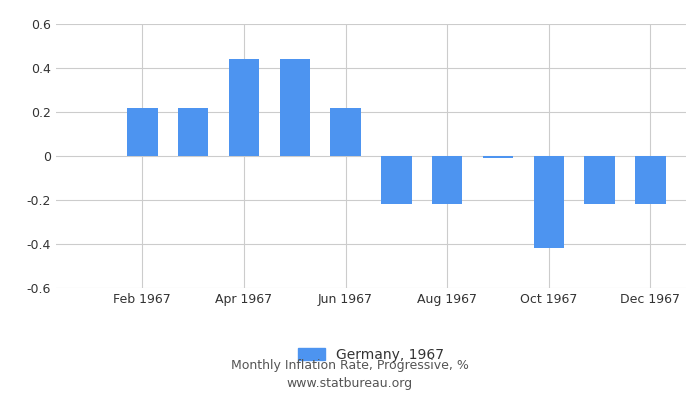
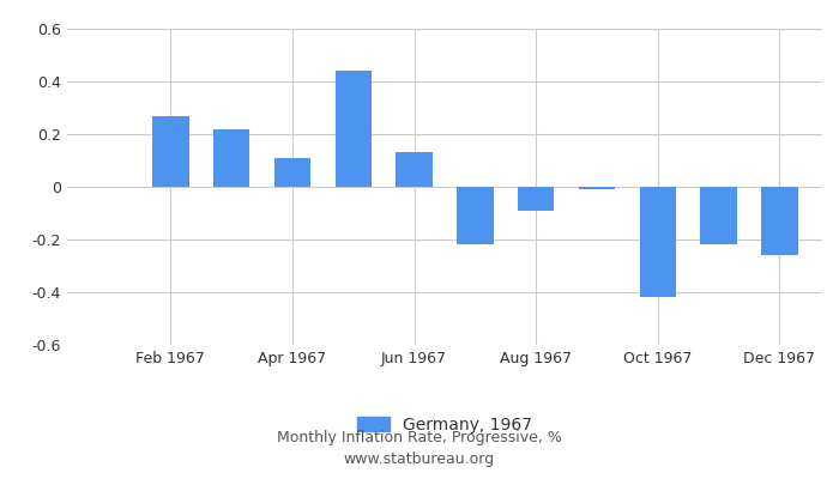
Feb 1967: 0.22 -> 0.27
Apr 1967: 0.44 -> 0.11
Jun 1967: 0.22 -> 0.13
Aug 1967: -0.22 -> -0.09
Dec 1967: -0.22 -> -0.26
